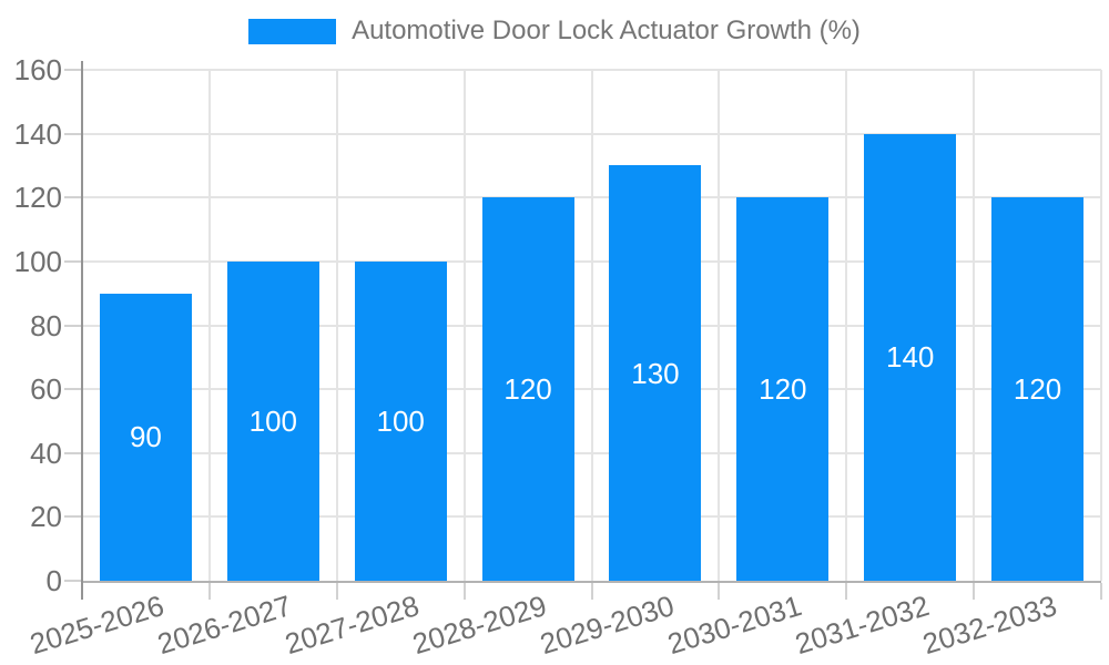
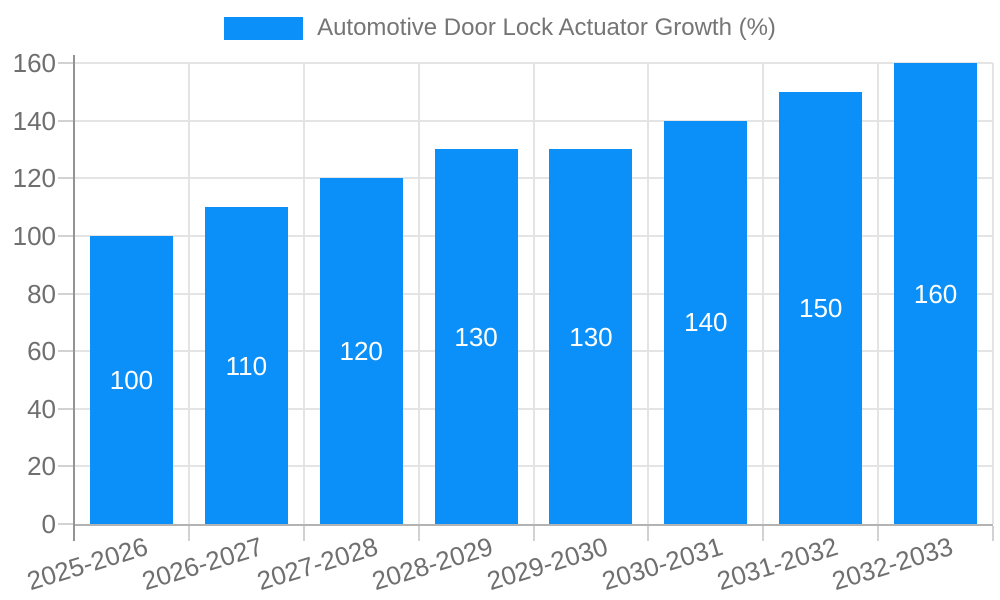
2025-2026: 90 -> 100
2026-2027: 100 -> 110
2027-2028: 100 -> 120
2028-2029: 120 -> 130
2030-2031: 120 -> 140
2031-2032: 140 -> 150
2032-2033: 120 -> 160
